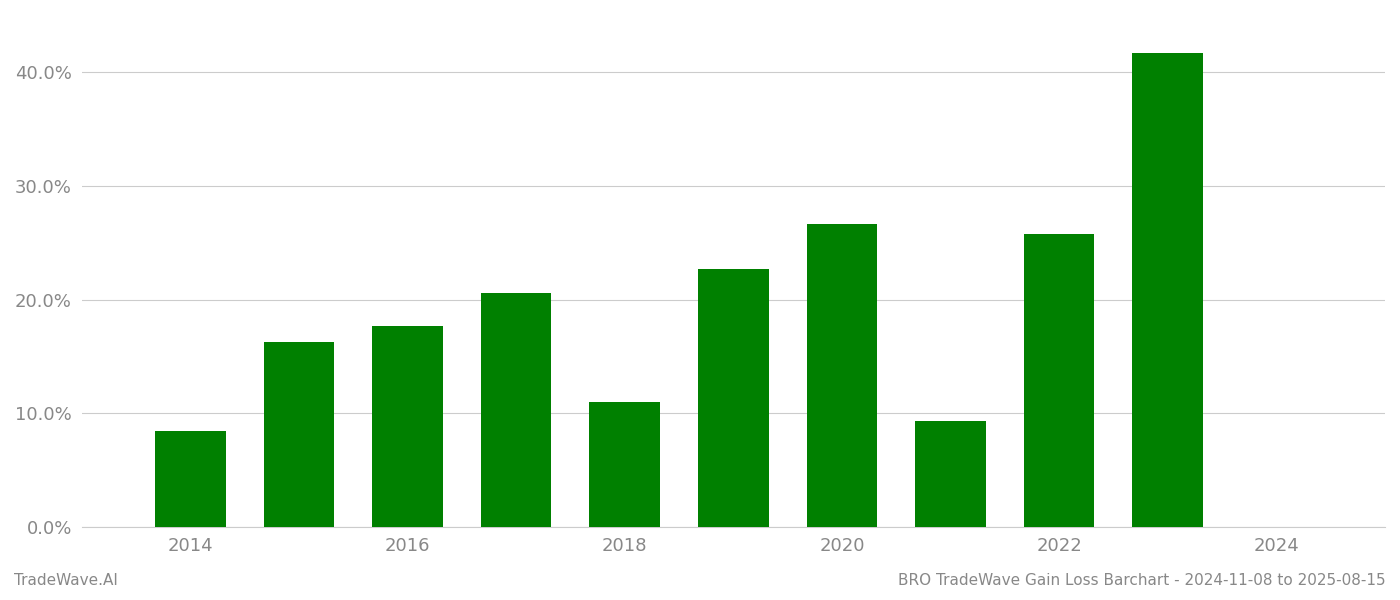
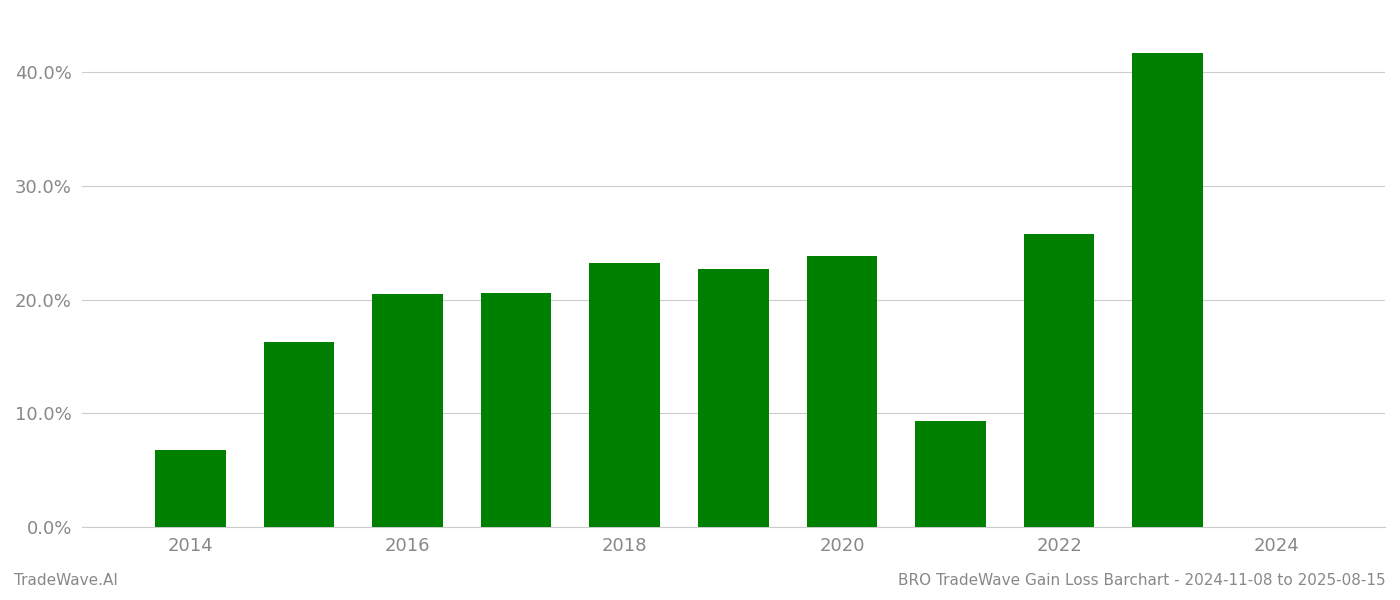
2014: 8.5% -> 6.8%
2016: 17.7% -> 20.5%
2018: 11.0% -> 23.2%
2020: 26.6% -> 23.8%
